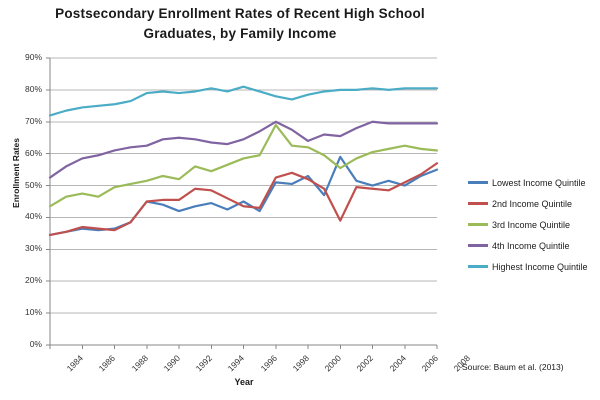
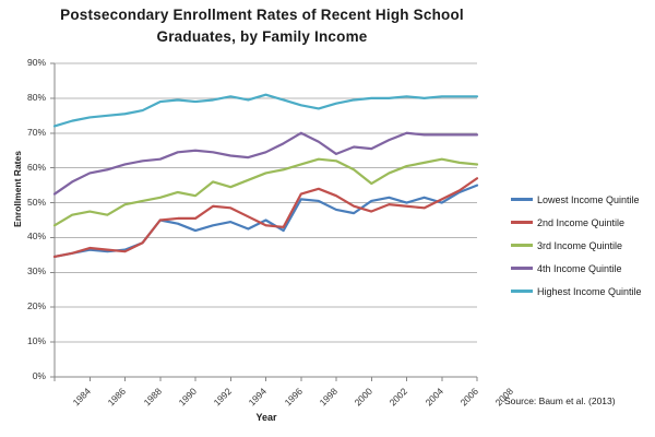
3rd Income Quintile/1998: 69% -> 61%
Lowest Income Quintile/2000: 53% -> 48%
Lowest Income Quintile/2002: 59% -> 50%
2nd Income Quintile/2002: 39% -> 48%
